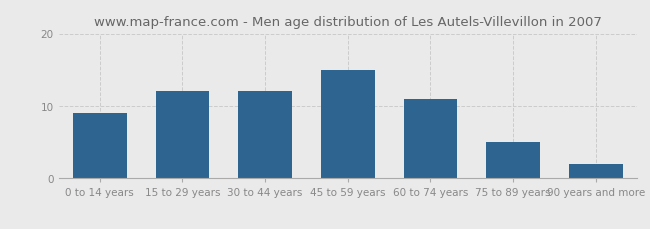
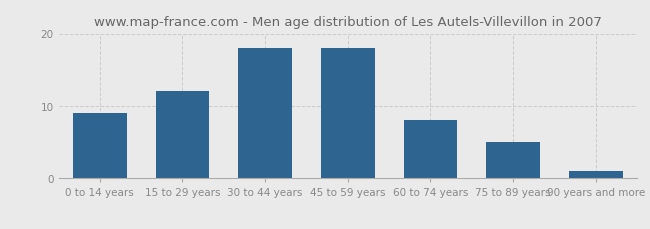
30 to 44 years: 12 -> 18
45 to 59 years: 15 -> 18
60 to 74 years: 11 -> 8
90 years and more: 2 -> 1
